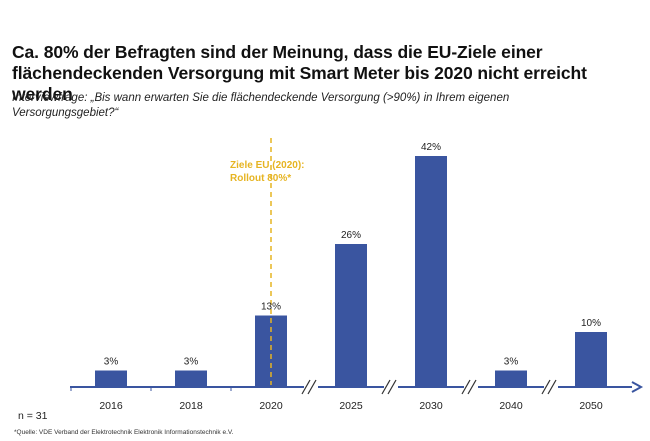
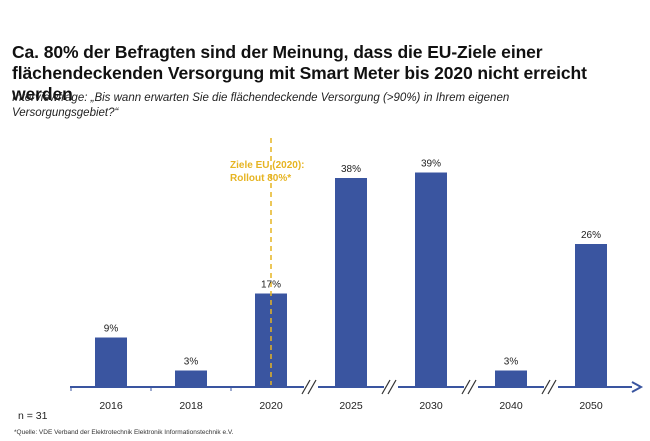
2016: 3% -> 9%
2020: 13% -> 17%
2025: 26% -> 38%
2030: 42% -> 39%
2050: 10% -> 26%
